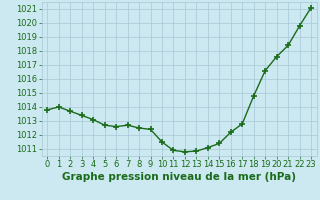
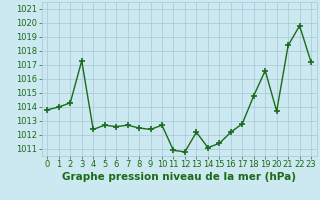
2: 1013.7 -> 1014.3
3: 1013.4 -> 1017.3
4: 1013.1 -> 1012.4
10: 1011.5 -> 1012.7
13: 1010.9 -> 1012.2
20: 1017.6 -> 1013.7
23: 1021.1 -> 1017.2
